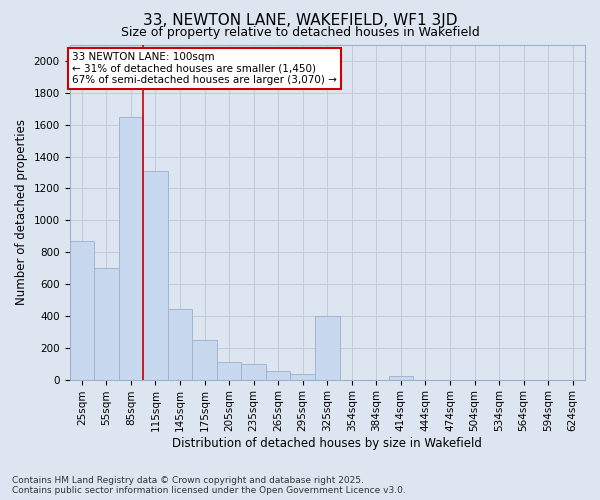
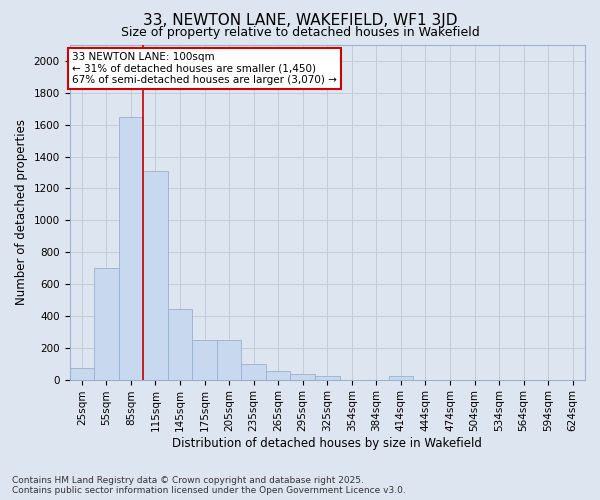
25sqm: 870 -> 70
205sqm: 110 -> 250
325sqm: 400 -> 20
